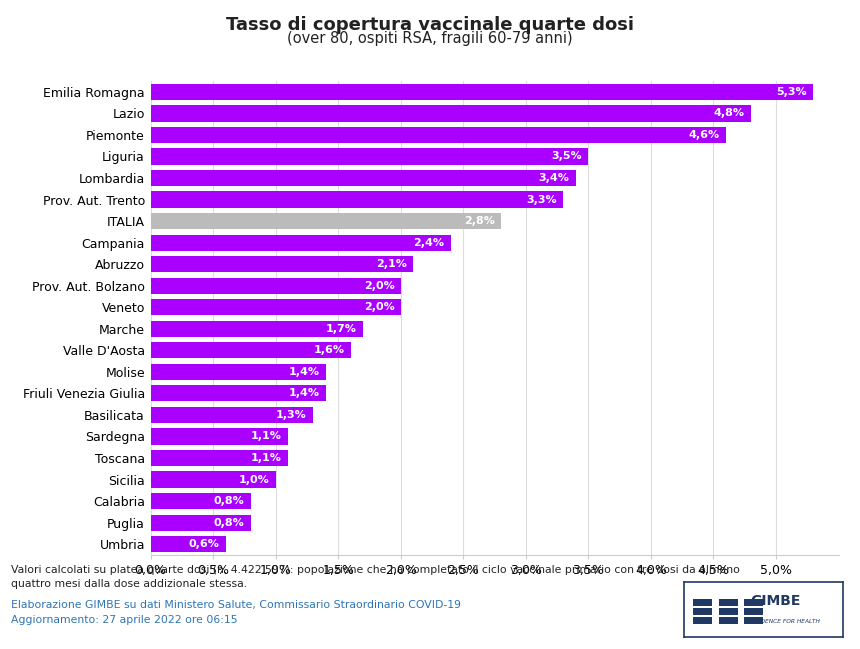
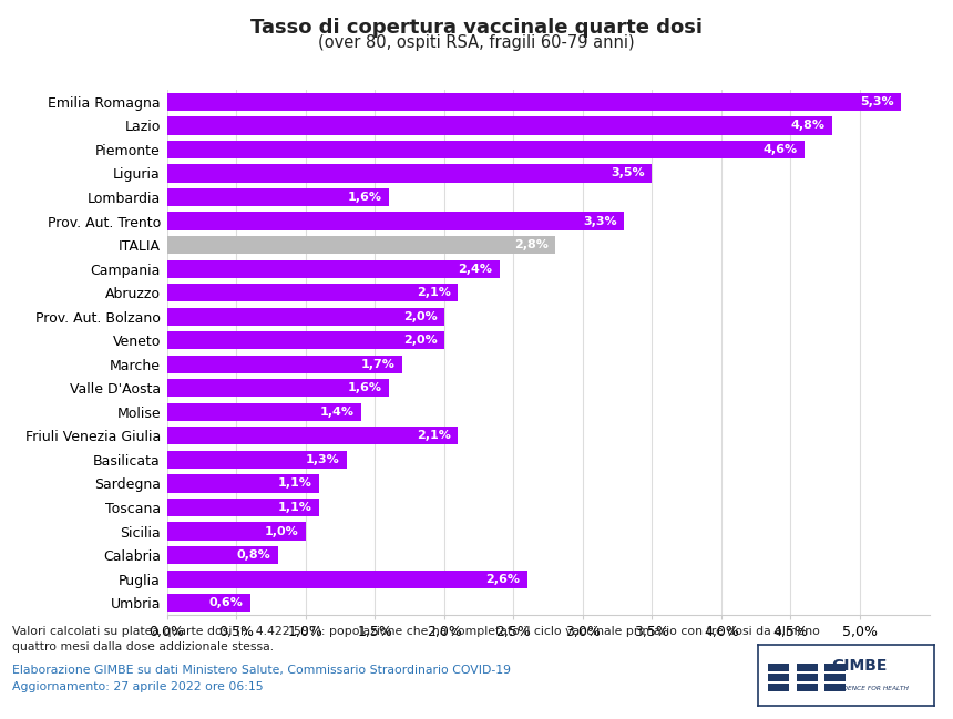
Lombardia: 3,4% -> 1,6%
Friuli Venezia Giulia: 1,4% -> 2,1%
Puglia: 0,8% -> 2,6%
